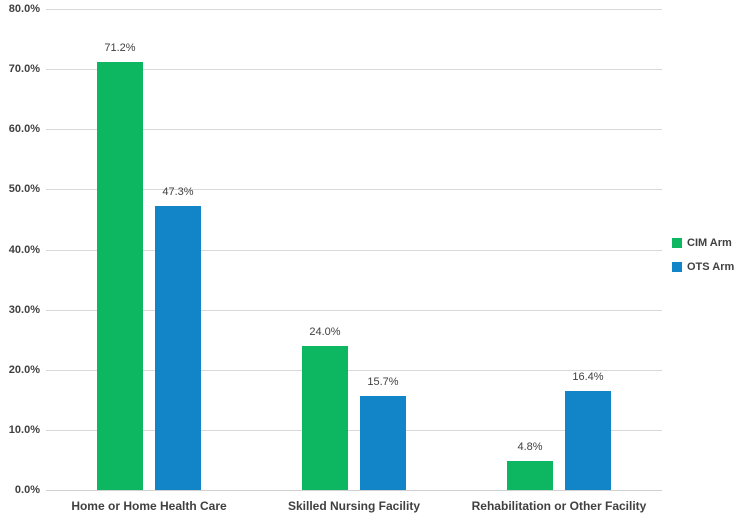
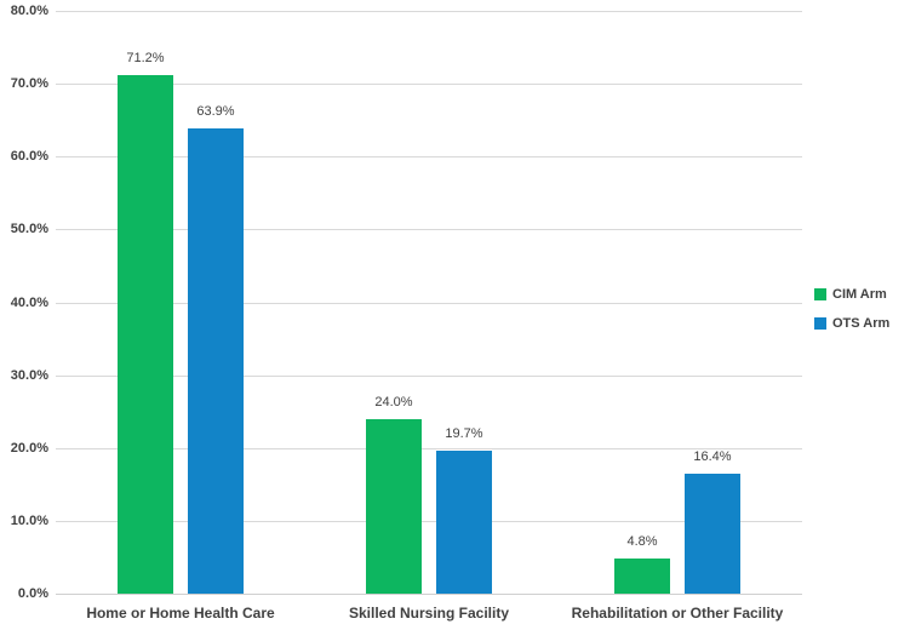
OTS Arm/Home or Home Health Care: 47.3% -> 63.9%
OTS Arm/Skilled Nursing Facility: 15.7% -> 19.7%
